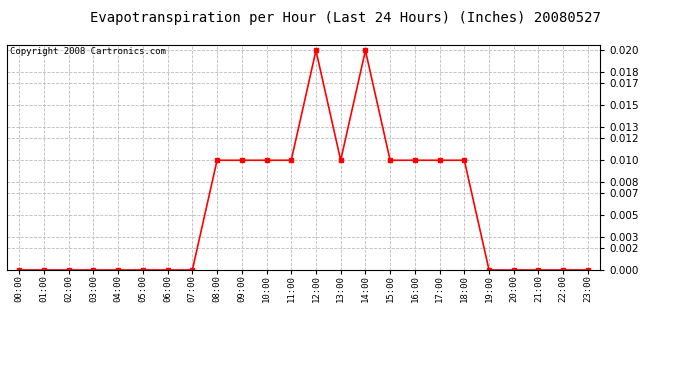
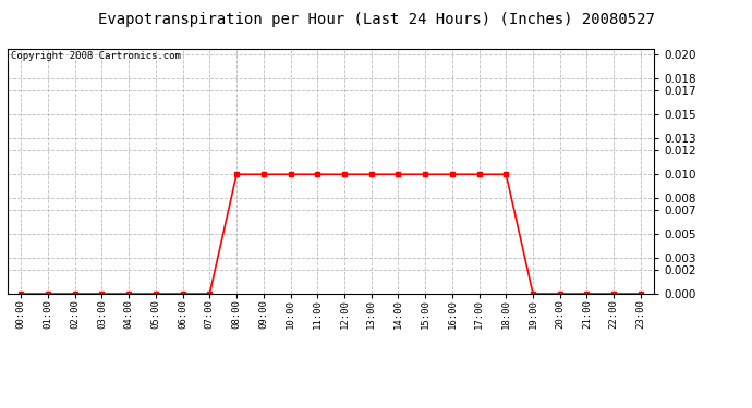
12:00: 0.02 -> 0.01
14:00: 0.02 -> 0.01
